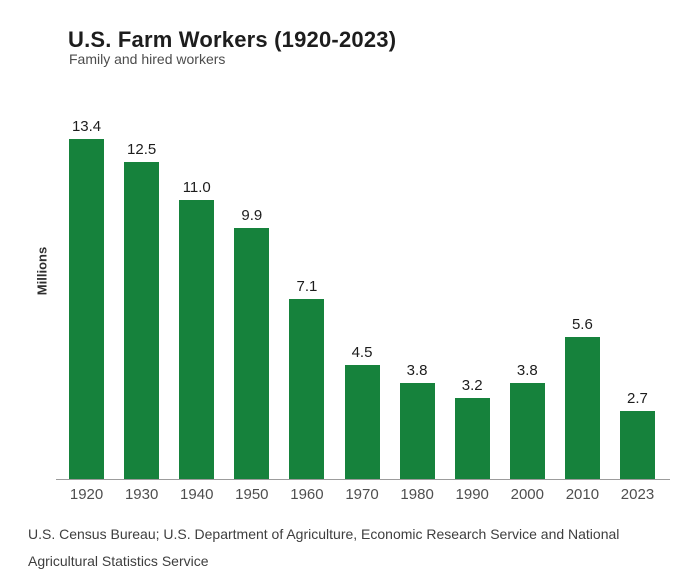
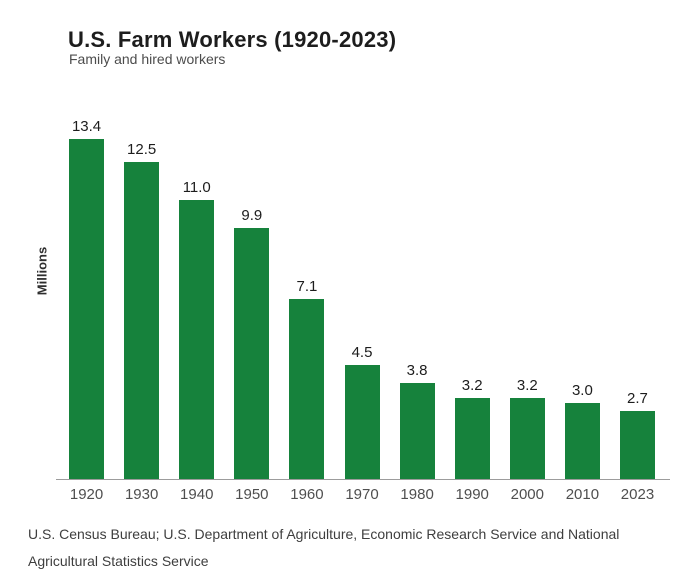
2000: 3.8 -> 3.2
2010: 5.6 -> 3.0
